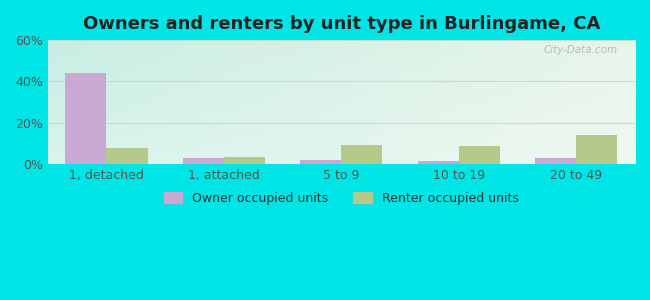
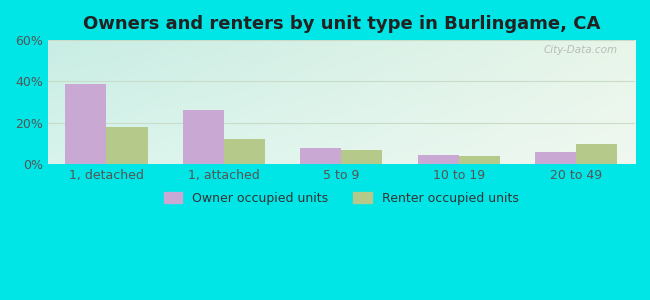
Owner occupied units/1, detached: 44.0% -> 39.0%
Renter occupied units/1, detached: 8.0% -> 18.0%
Owner occupied units/1, attached: 3.0% -> 26.0%
Renter occupied units/1, attached: 3.5% -> 12.0%
Owner occupied units/5 to 9: 2.0% -> 8.0%
Renter occupied units/5 to 9: 9.5% -> 7.0%
Owner occupied units/10 to 19: 1.5% -> 4.5%
Renter occupied units/10 to 19: 9.0% -> 4.0%
Owner occupied units/20 to 49: 3.0% -> 6.0%
Renter occupied units/20 to 49: 14.0% -> 10.0%
